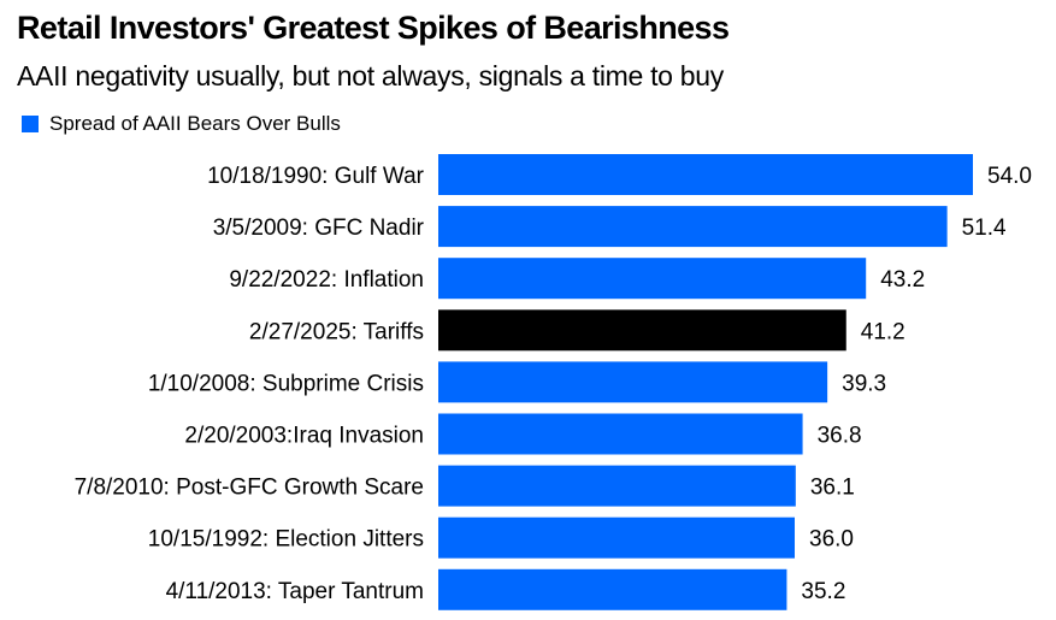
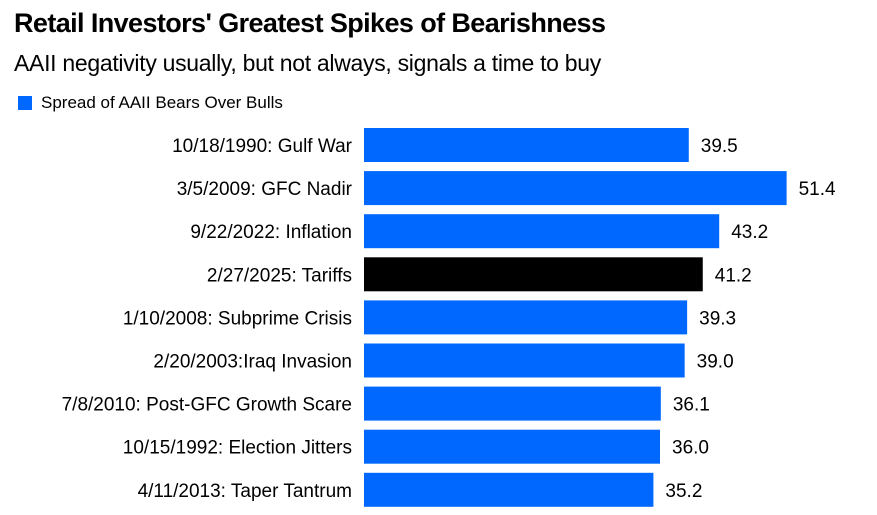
10/18/1990: Gulf War: 54.0 -> 39.5
2/20/2003:Iraq Invasion: 36.8 -> 39.0
